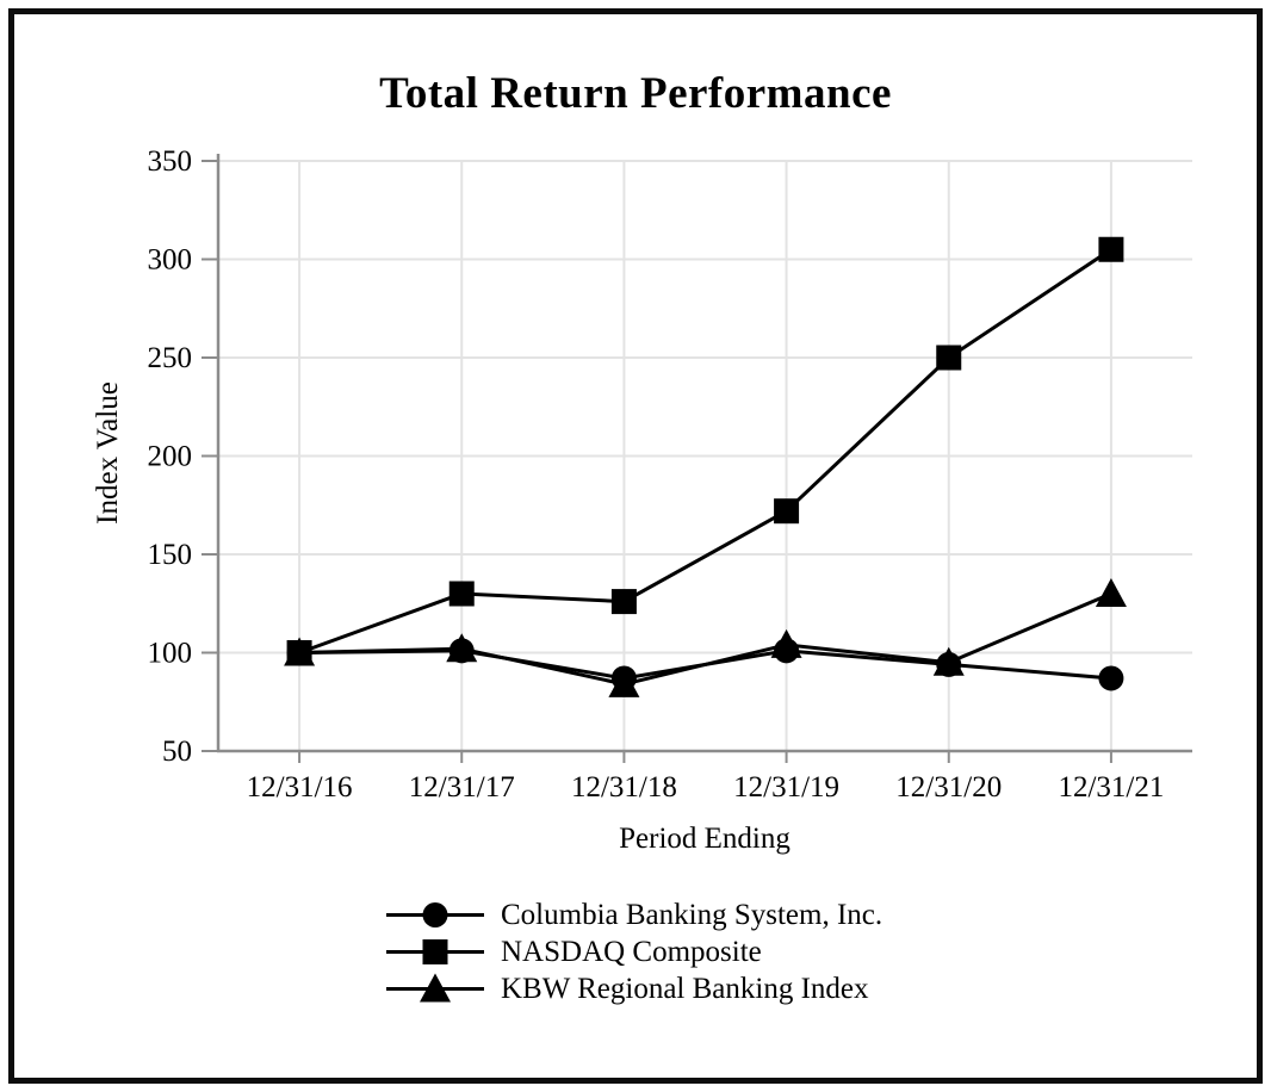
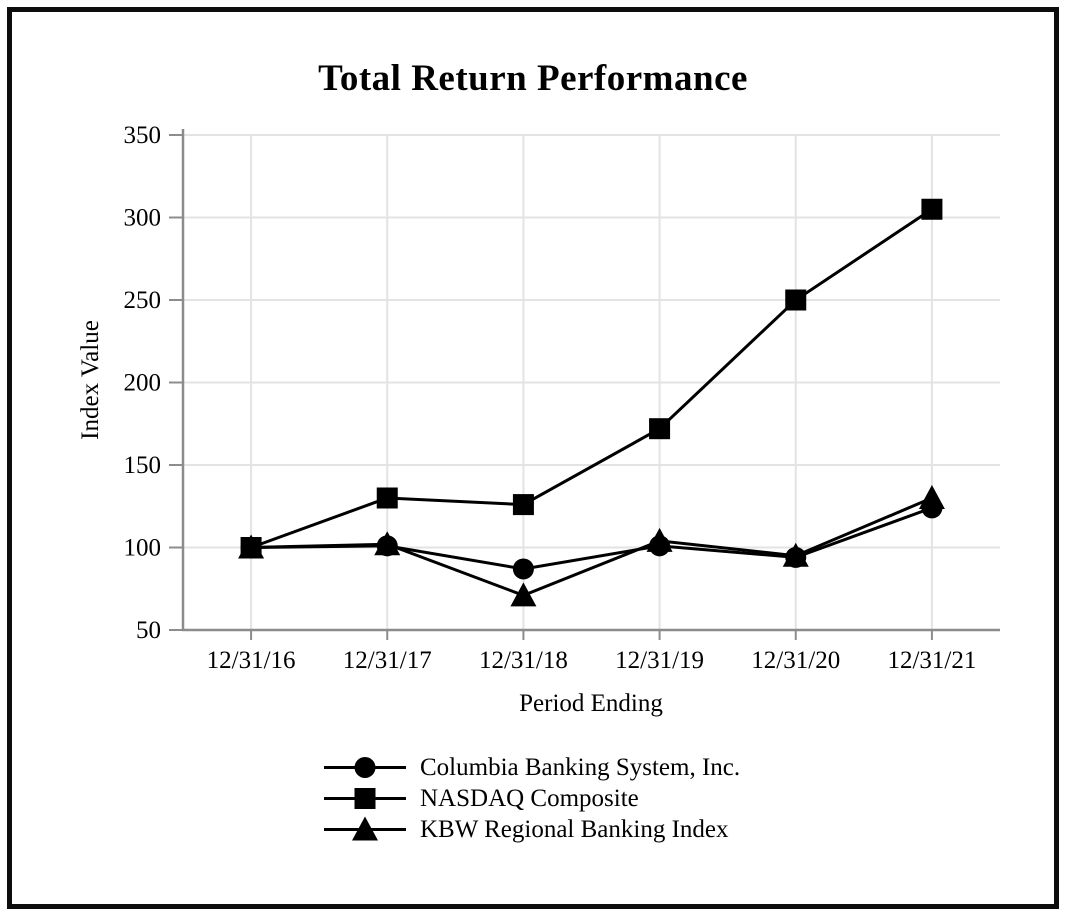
KBW Regional Banking Index/12/31/18: 84 -> 71
Columbia Banking System, Inc./12/31/21: 87 -> 124
